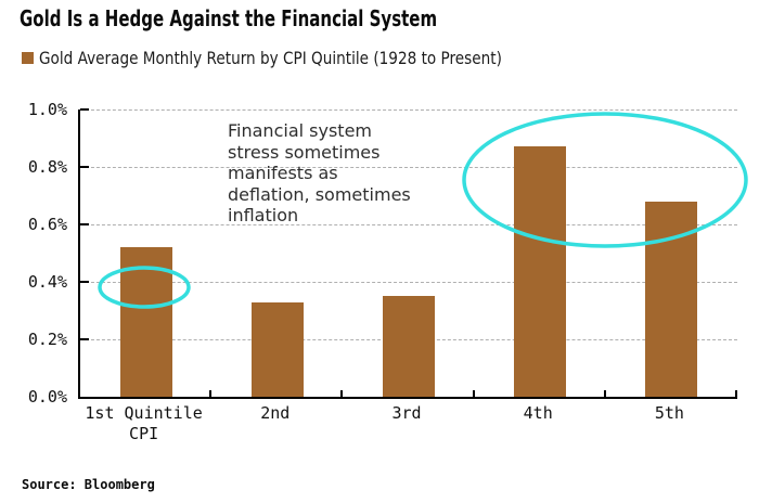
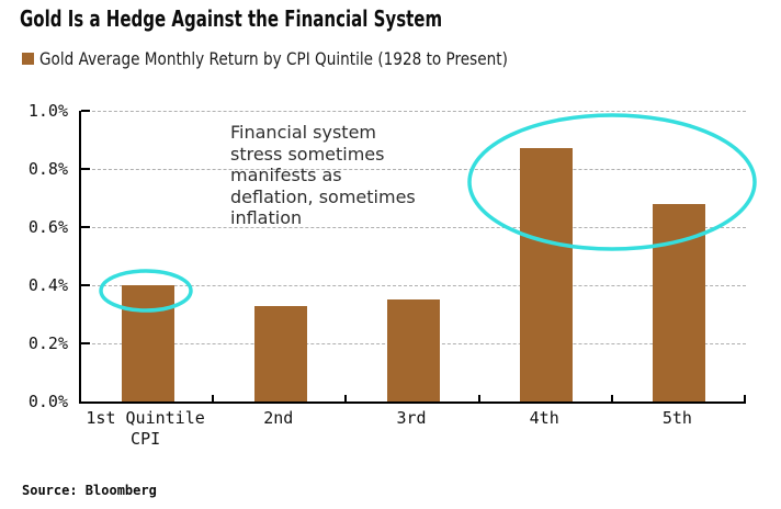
1st Quintile CPI: 0.52% -> 0.40%
